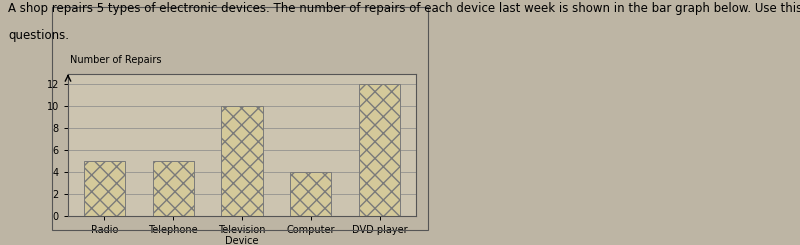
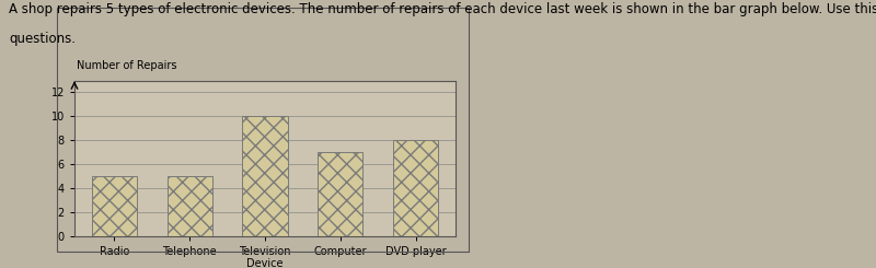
Computer: 4 -> 7
DVD player: 12 -> 8
